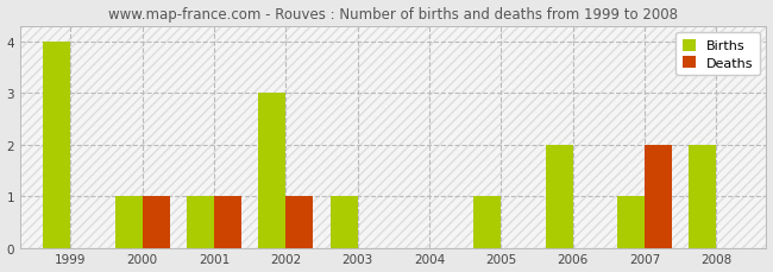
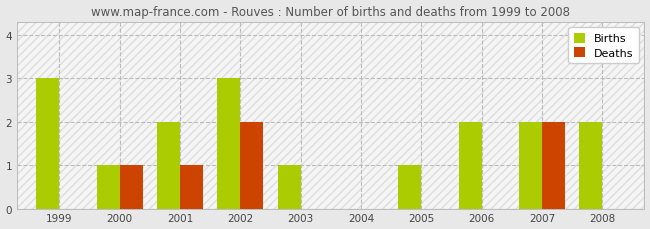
Births/1999: 4 -> 3
Births/2001: 1 -> 2
Deaths/2002: 1 -> 2
Births/2007: 1 -> 2
